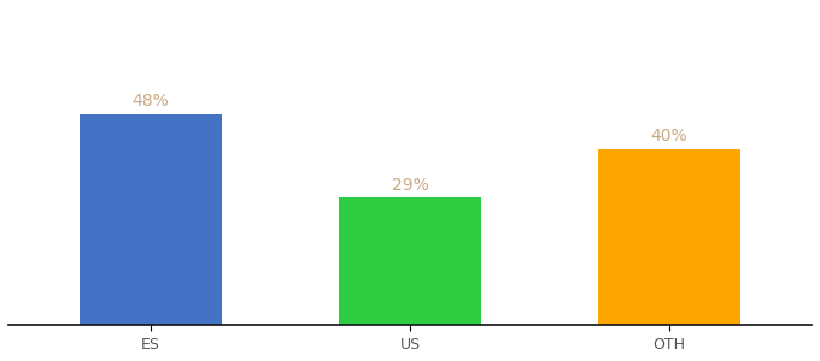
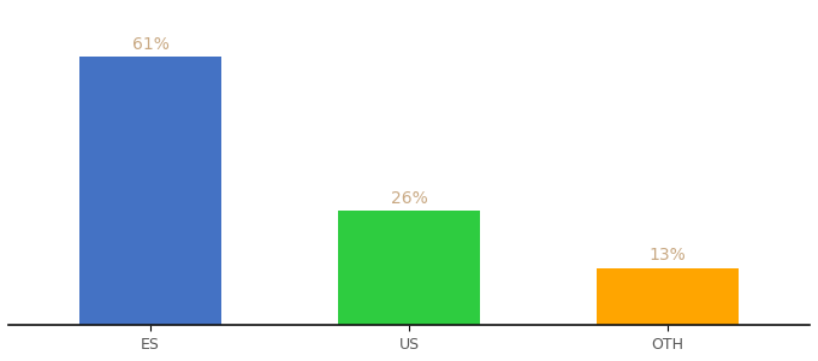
ES: 48% -> 61%
US: 29% -> 26%
OTH: 40% -> 13%
